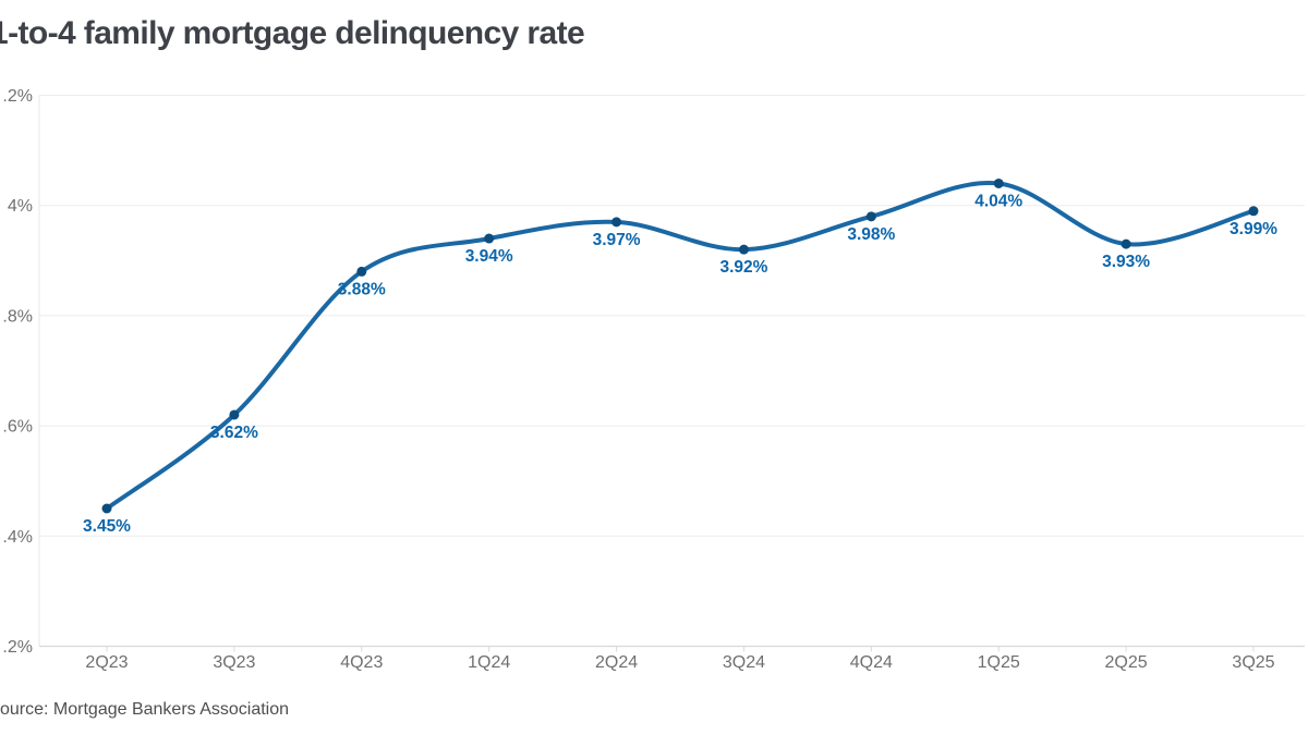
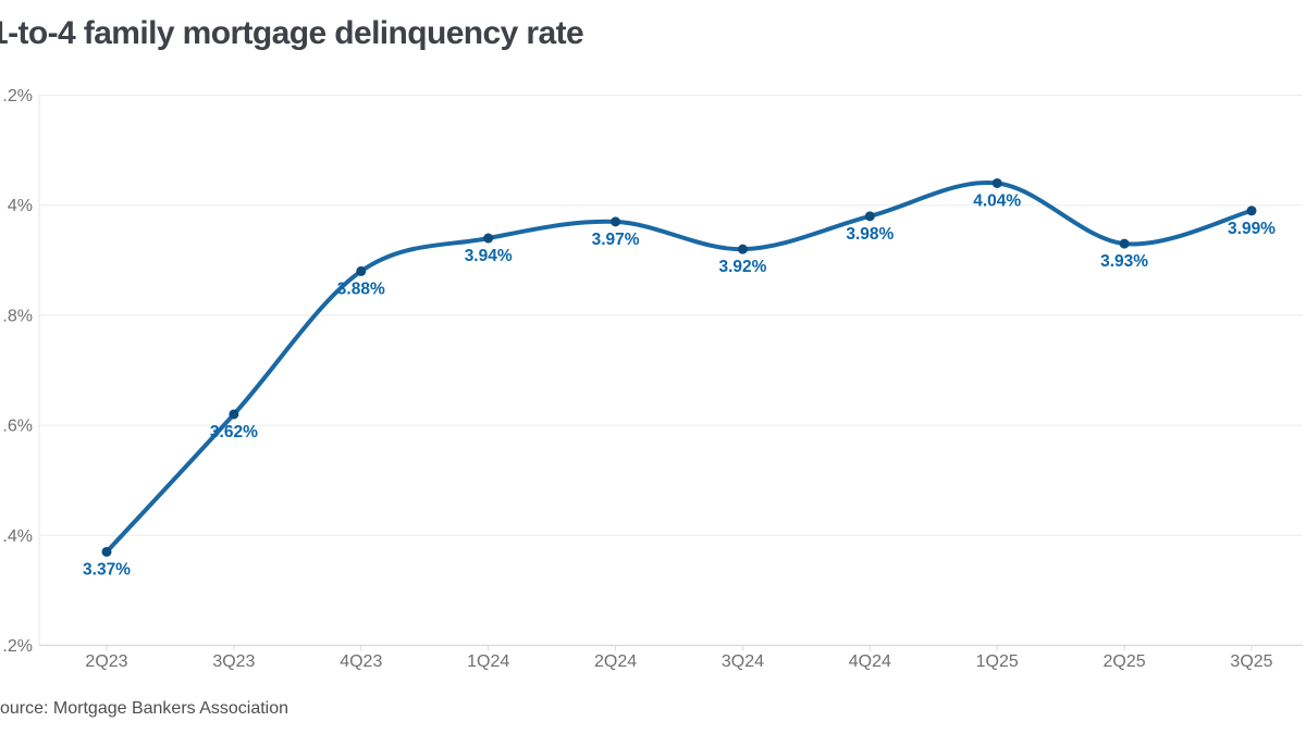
2Q23: 3.45% -> 3.37%
